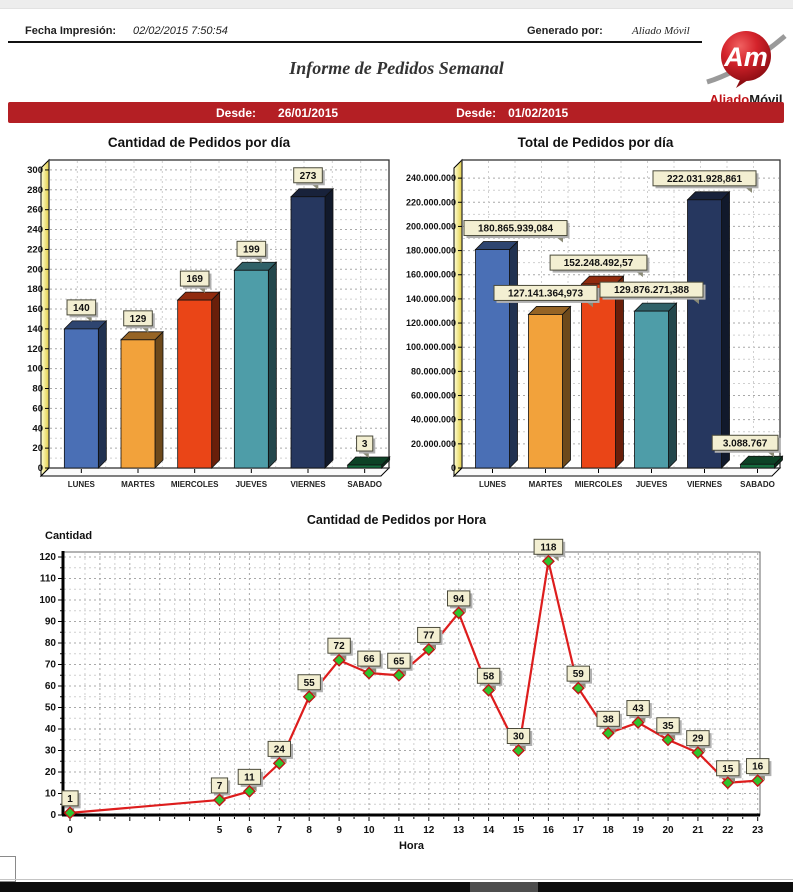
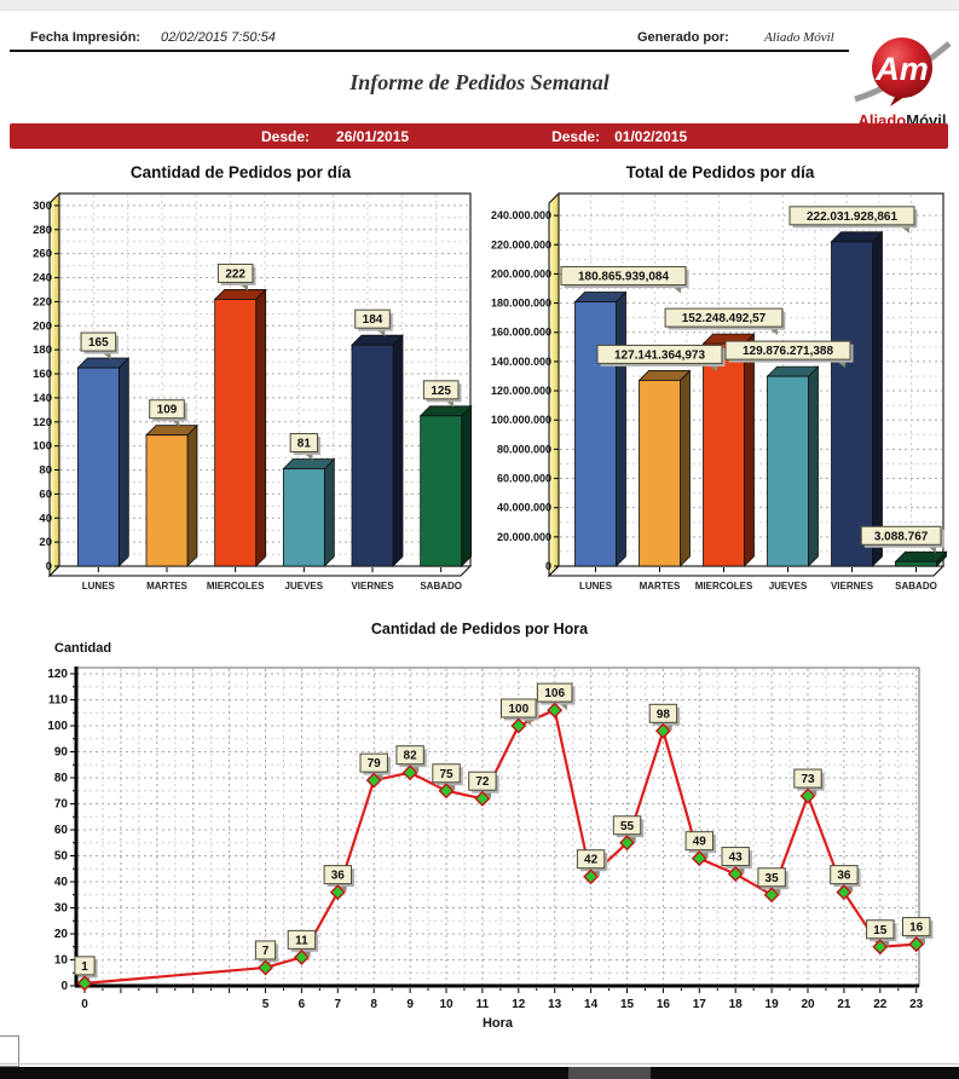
Cantidad de Pedidos por día/LUNES: 140 -> 165
Cantidad de Pedidos por día/MARTES: 129 -> 109
Cantidad de Pedidos por día/MIERCOLES: 169 -> 222
Cantidad de Pedidos por día/JUEVES: 199 -> 81
Cantidad de Pedidos por día/VIERNES: 273 -> 184
Cantidad de Pedidos por día/SABADO: 3 -> 125
Cantidad de Pedidos por Hora/7: 24 -> 36
Cantidad de Pedidos por Hora/8: 55 -> 79
Cantidad de Pedidos por Hora/9: 72 -> 82
Cantidad de Pedidos por Hora/10: 66 -> 75
Cantidad de Pedidos por Hora/11: 65 -> 72
Cantidad de Pedidos por Hora/12: 77 -> 100
Cantidad de Pedidos por Hora/13: 94 -> 106
Cantidad de Pedidos por Hora/14: 58 -> 42
Cantidad de Pedidos por Hora/15: 30 -> 55
Cantidad de Pedidos por Hora/16: 118 -> 98
Cantidad de Pedidos por Hora/17: 59 -> 49
Cantidad de Pedidos por Hora/18: 38 -> 43
Cantidad de Pedidos por Hora/19: 43 -> 35
Cantidad de Pedidos por Hora/20: 35 -> 73
Cantidad de Pedidos por Hora/21: 29 -> 36
